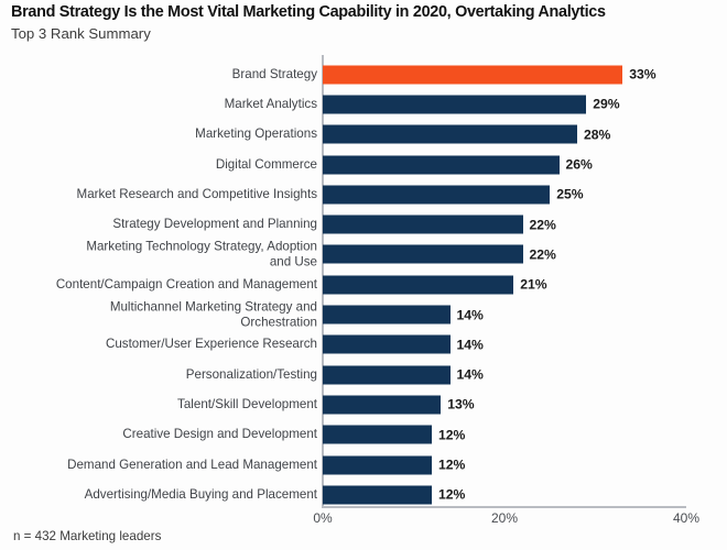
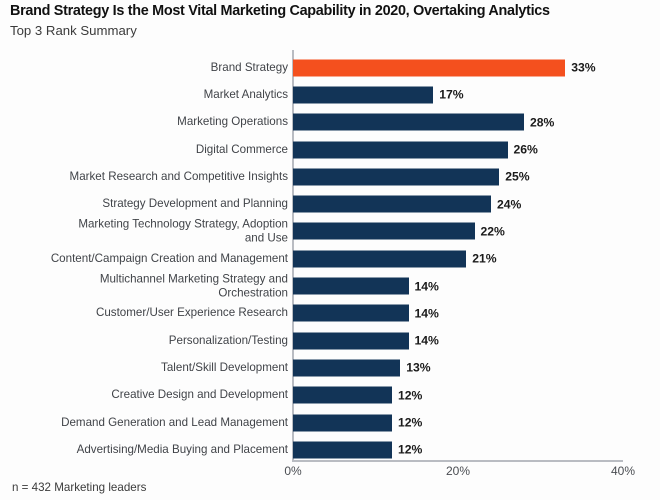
Market Analytics: 29% -> 17%
Strategy Development and Planning: 22% -> 24%
